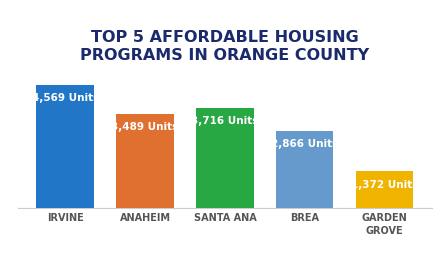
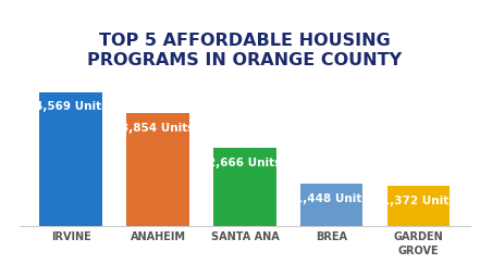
ANAHEIM: 3,489 -> 3,854
SANTA ANA: 3,716 -> 2,666
BREA: 2,866 -> 1,448
